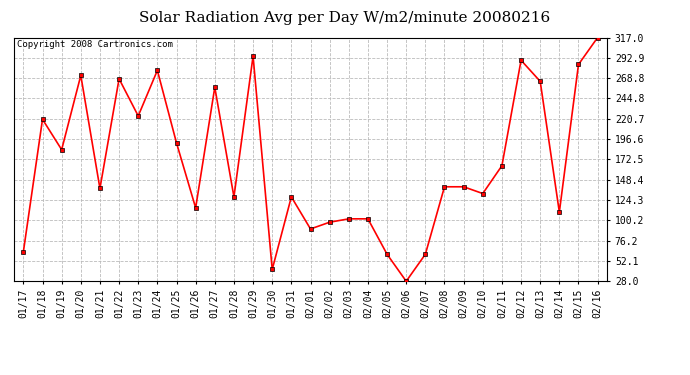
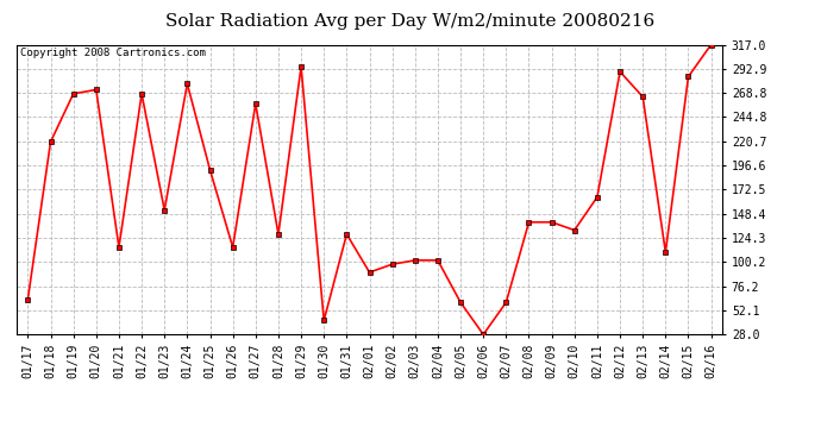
01/19: 184 -> 268
01/21: 138 -> 115
01/23: 224 -> 152
